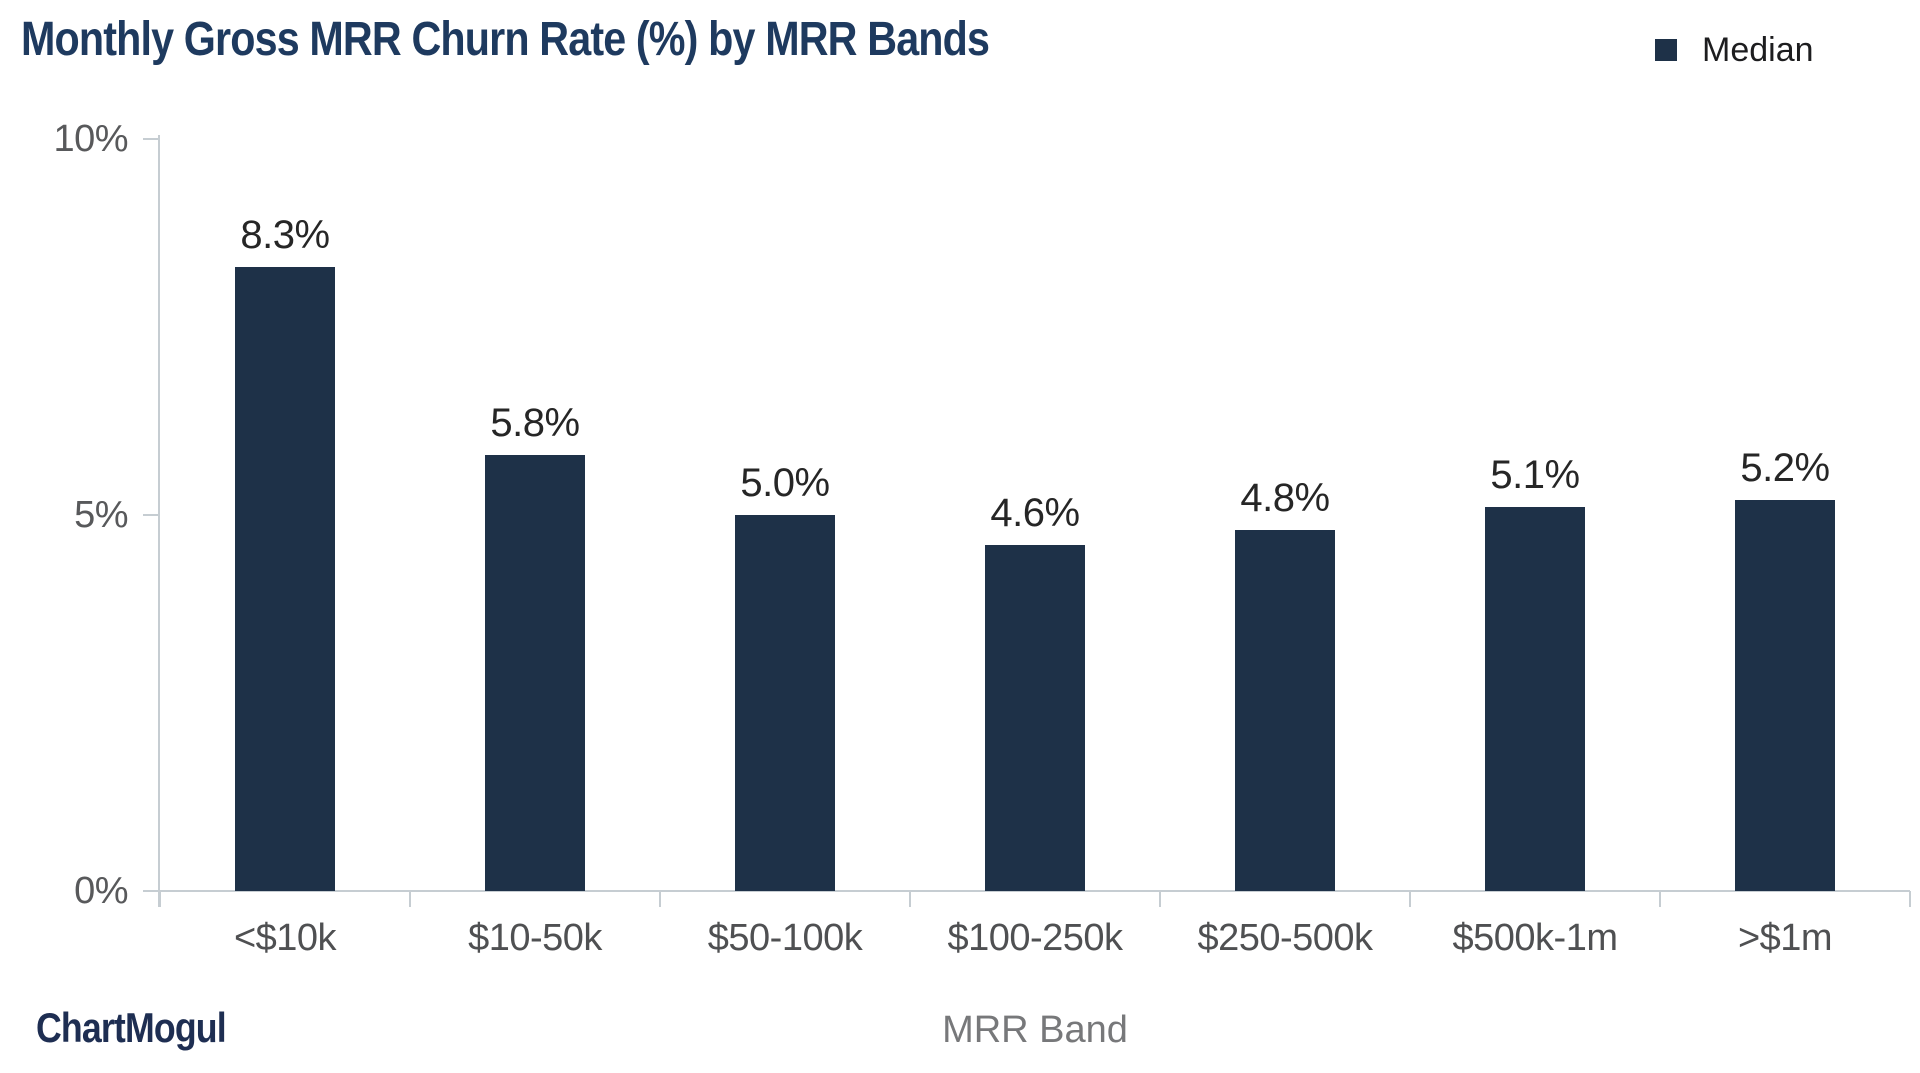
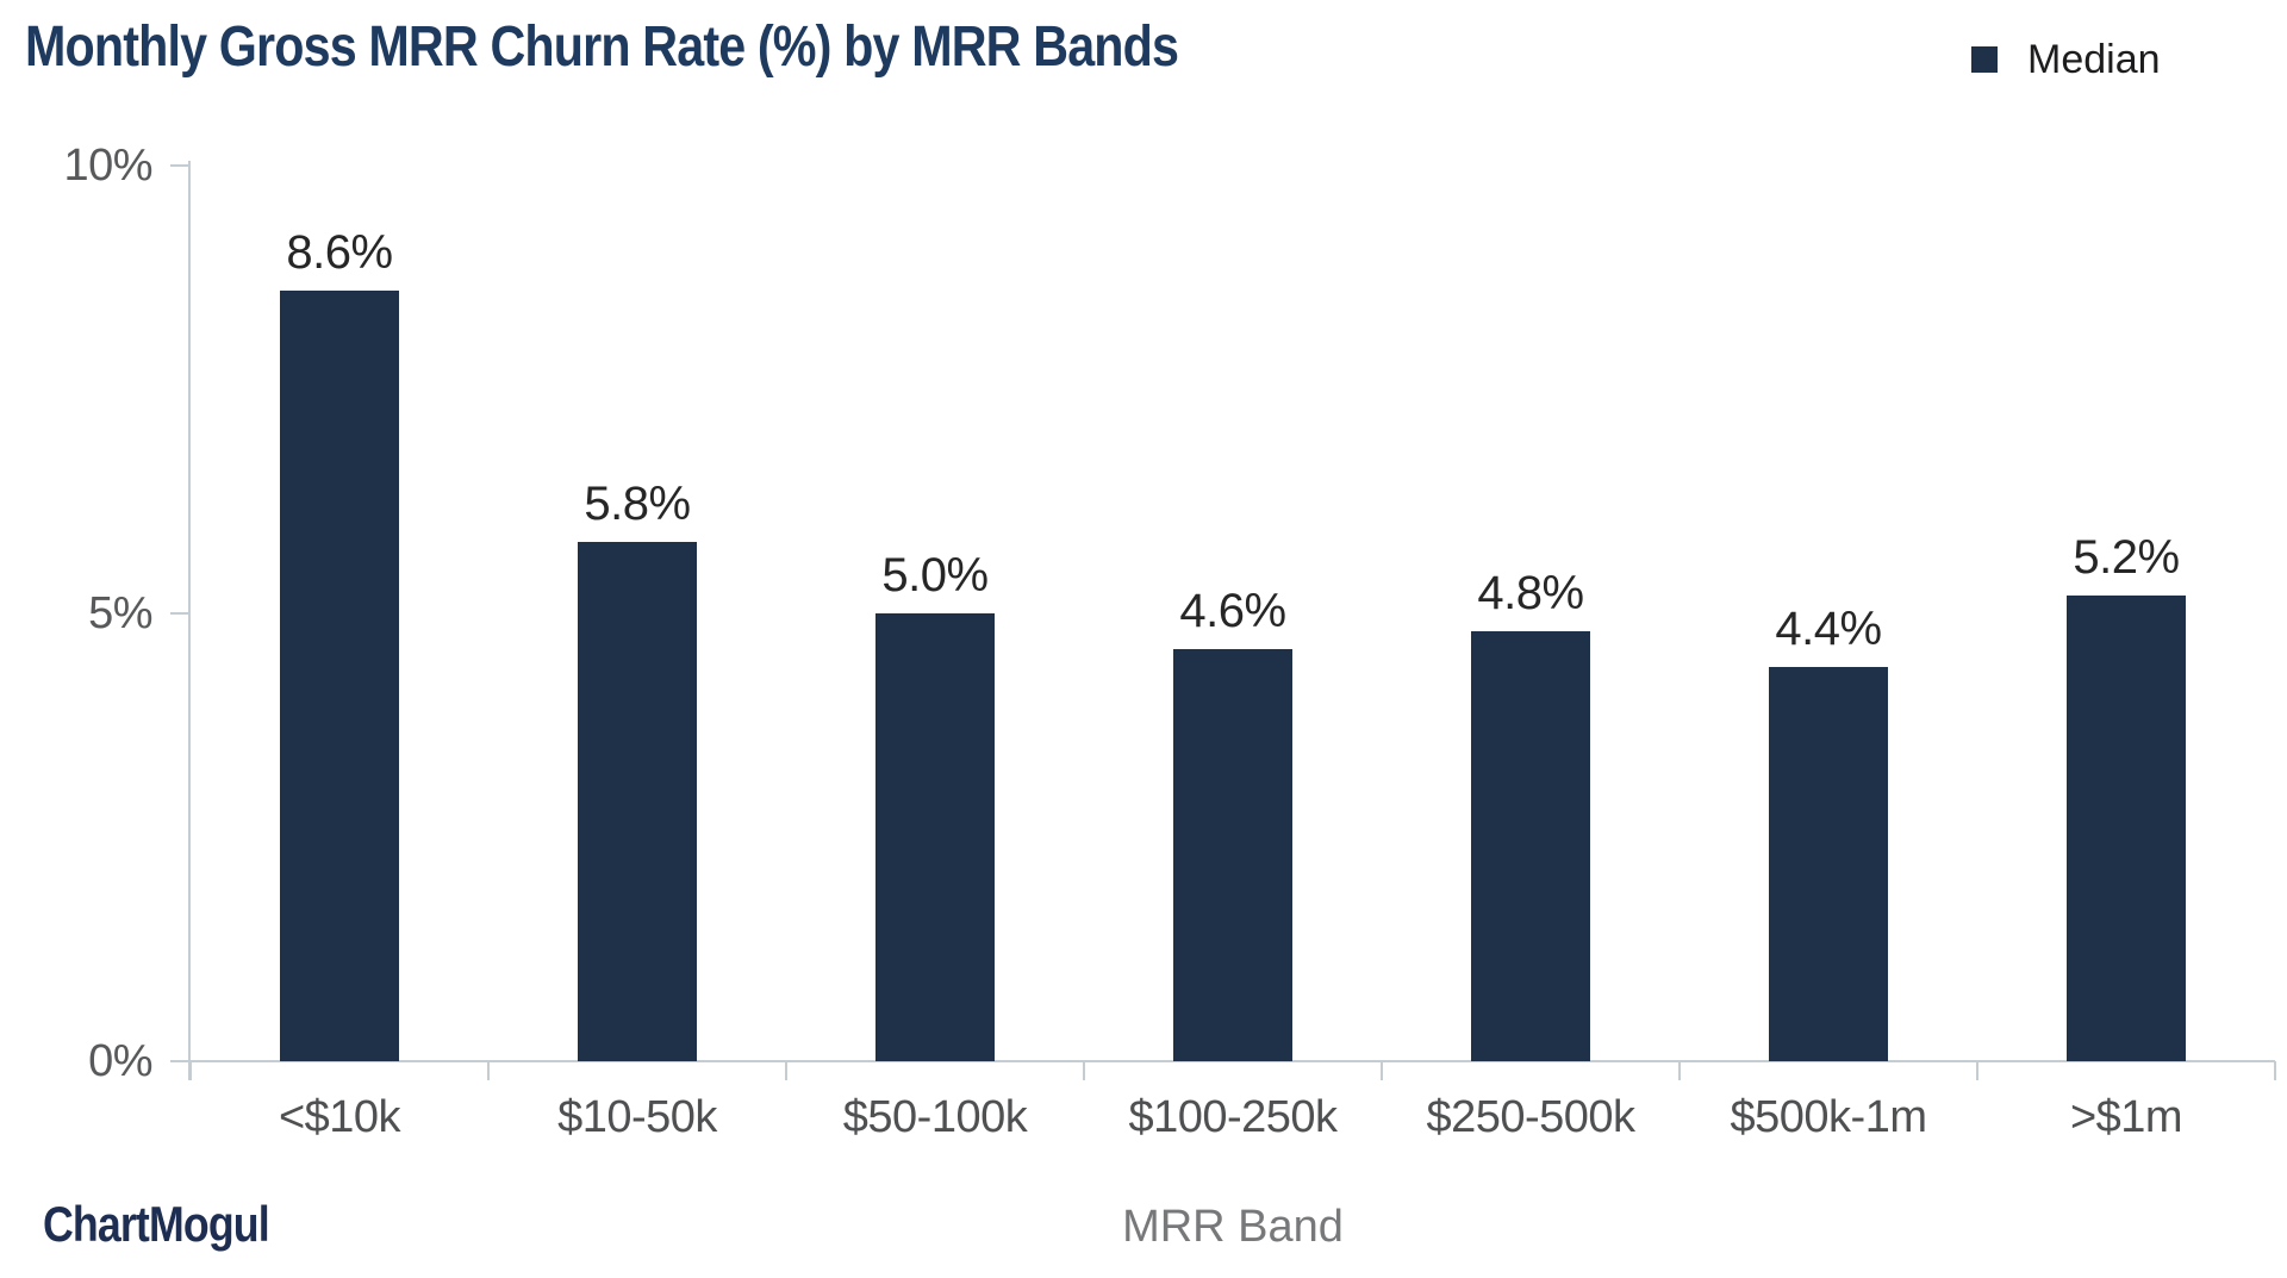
<$10k: 8.3% -> 8.6%
$500k-1m: 5.1% -> 4.4%
